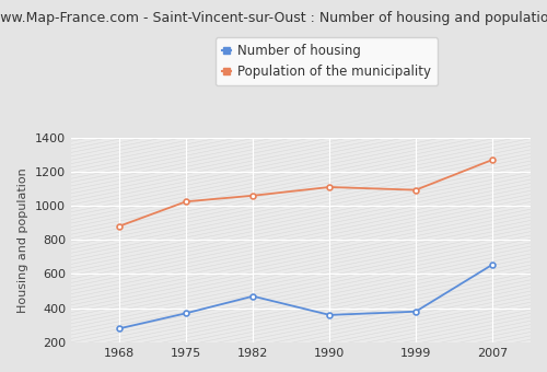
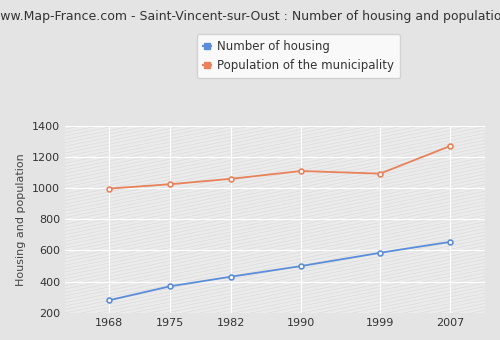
Population of the municipality/1968: 880 -> 1000
Number of housing/1982: 470 -> 430
Number of housing/1990: 360 -> 500
Number of housing/1999: 380 -> 580
